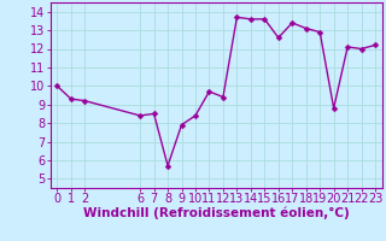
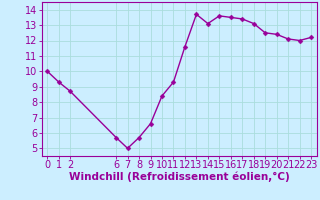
2: 9.2 -> 8.7
6: 8.4 -> 5.7
7: 8.5 -> 5.0
9: 7.9 -> 6.6
11: 9.7 -> 9.3
12: 9.4 -> 11.6
14: 13.6 -> 13.1
16: 12.6 -> 13.5
19: 12.9 -> 12.5
20: 8.8 -> 12.4
